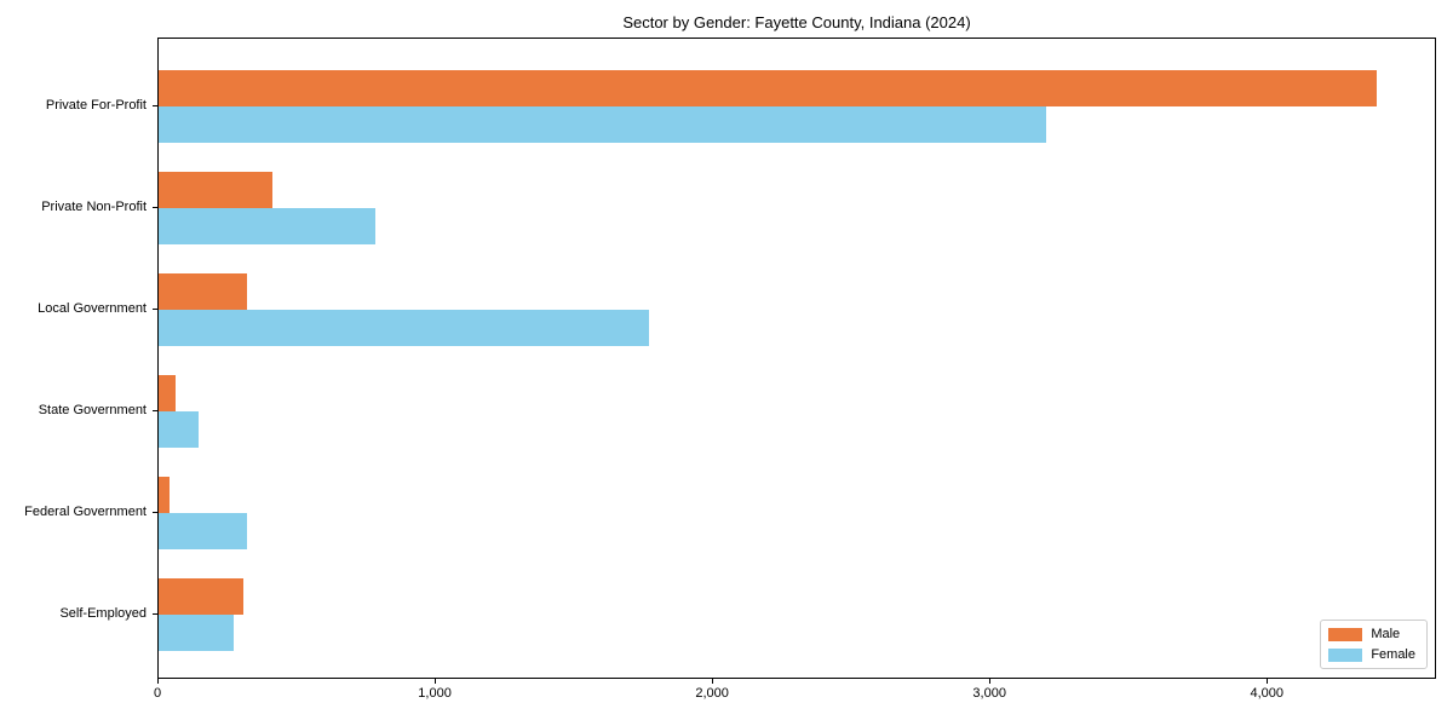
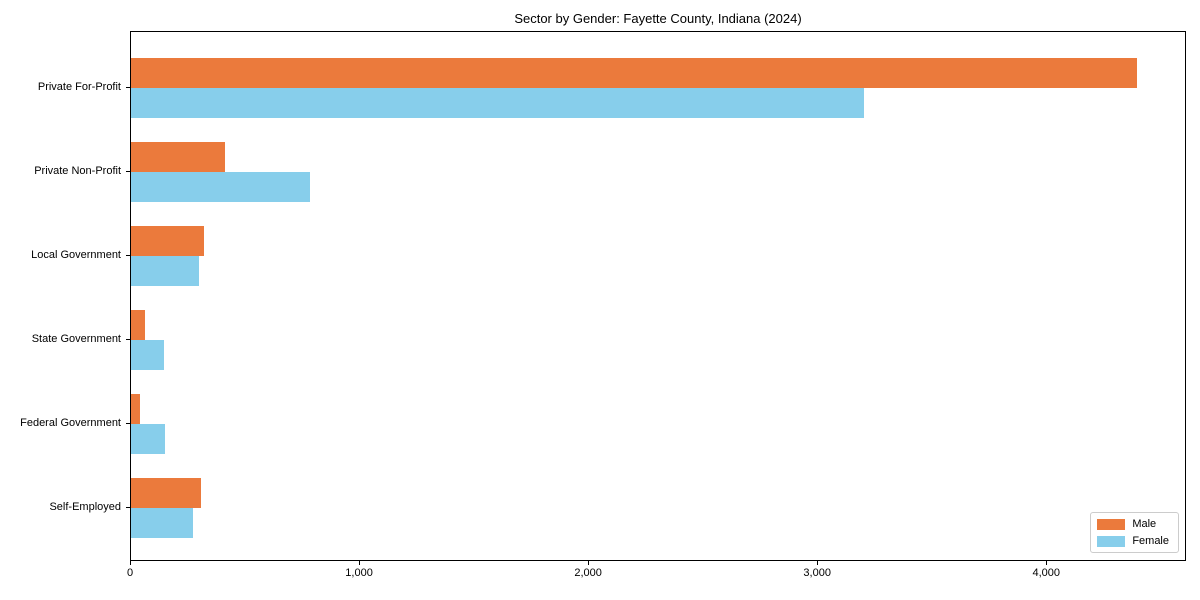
Female/Local Government: 1770 -> 300
Female/Federal Government: 320 -> 150
